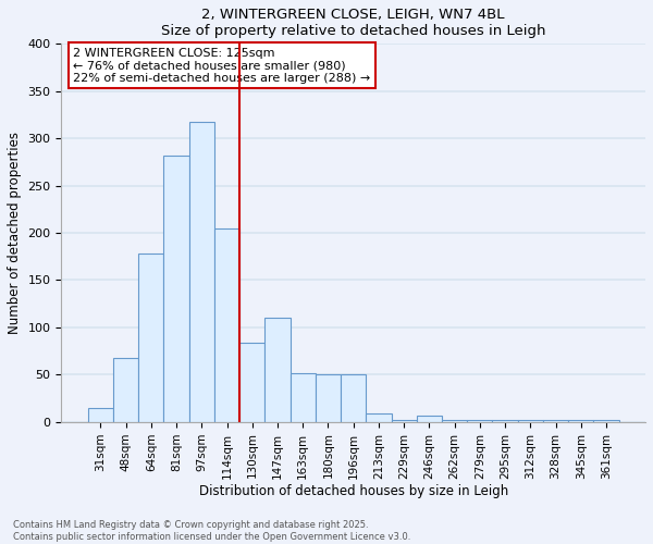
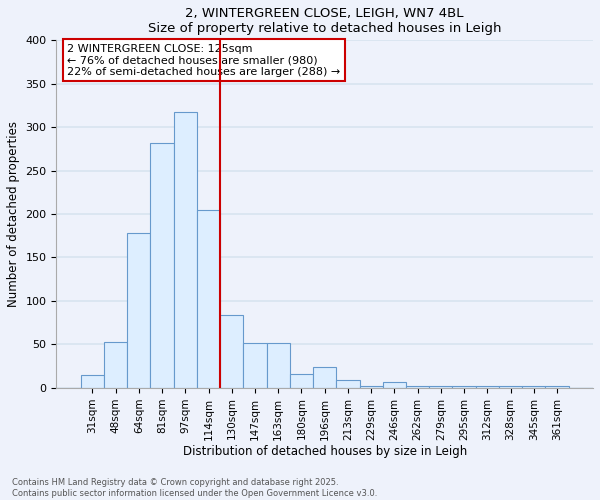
48sqm: 68 -> 53
147sqm: 110 -> 51
180sqm: 50 -> 16
196sqm: 50 -> 24
